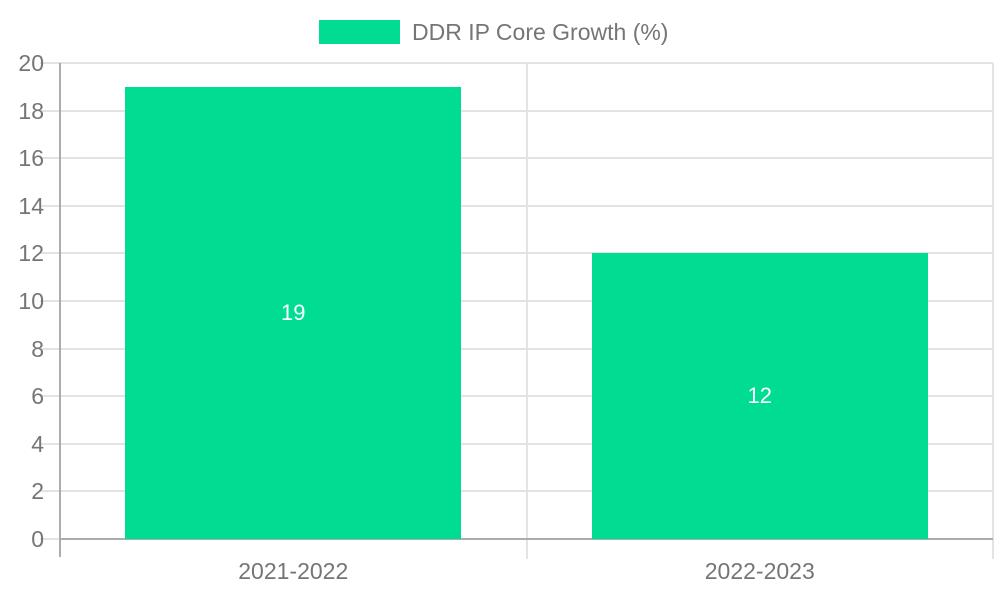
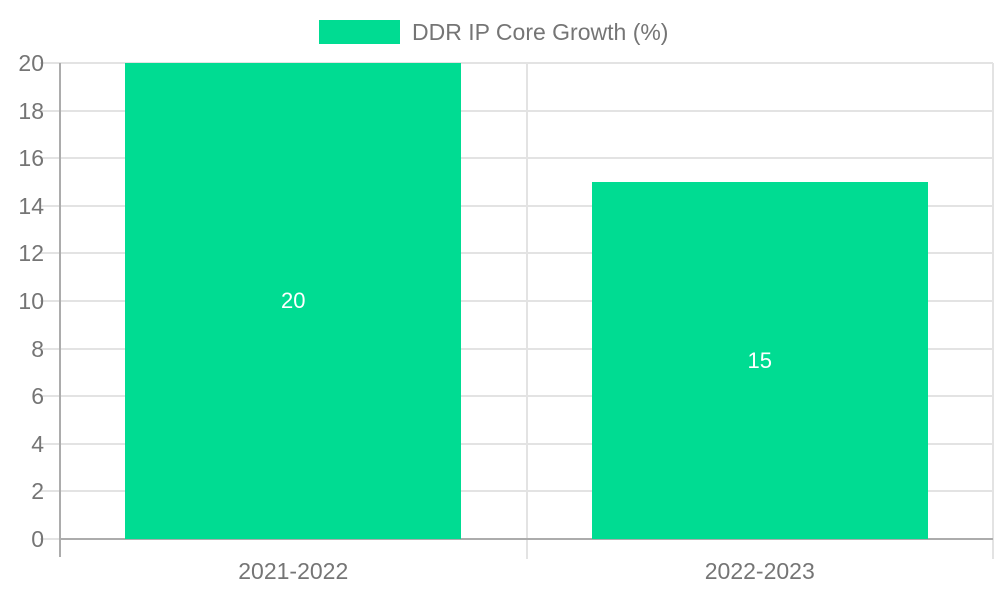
2021-2022: 19 -> 20
2022-2023: 12 -> 15
